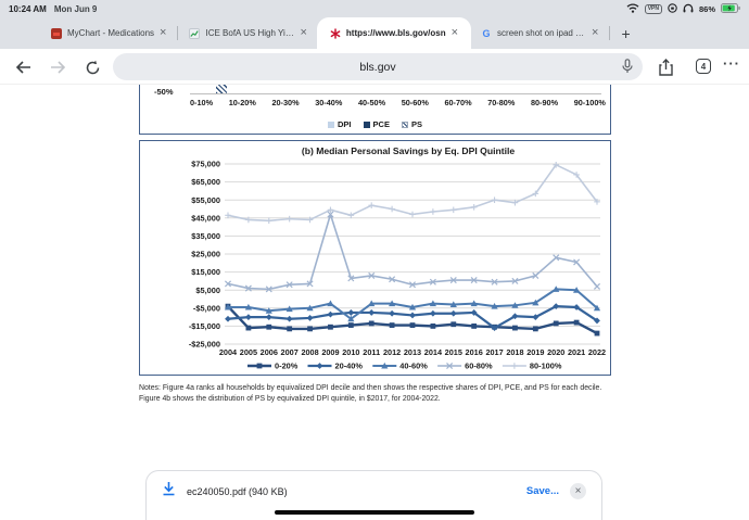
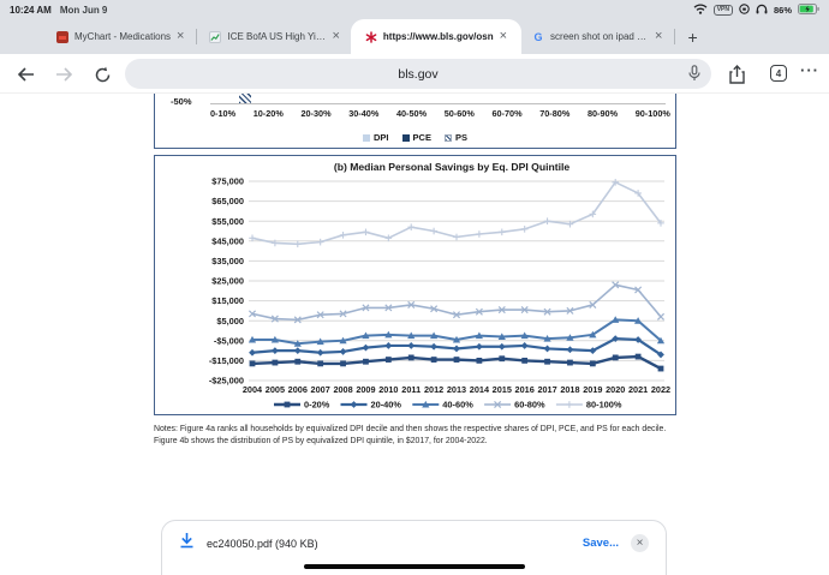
0-20%/2004: -$4000 -> -$16000
80-100%/2008: $44000 -> $48000
60-80%/2009: $47000 -> $12000
40-60%/2010: -$11000 -> -$2000
20-40%/2017: -$16000 -> -$9000
